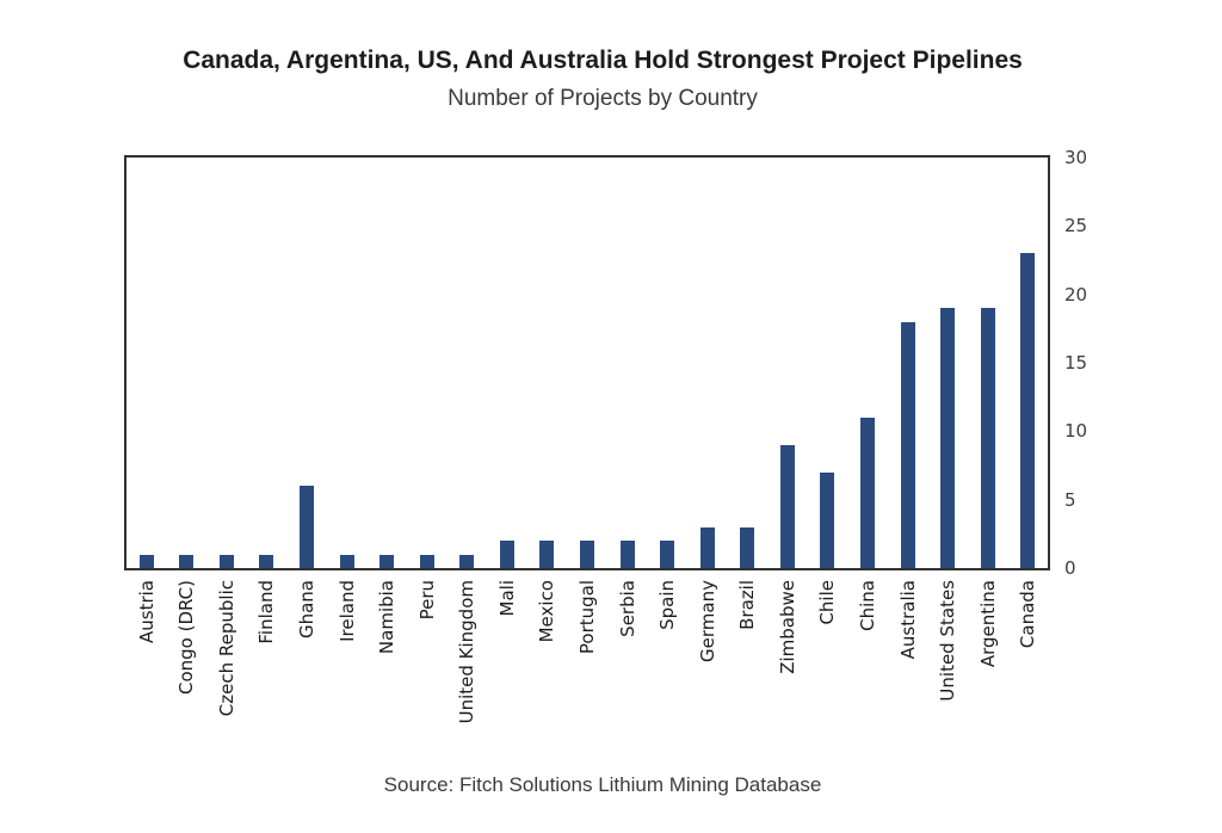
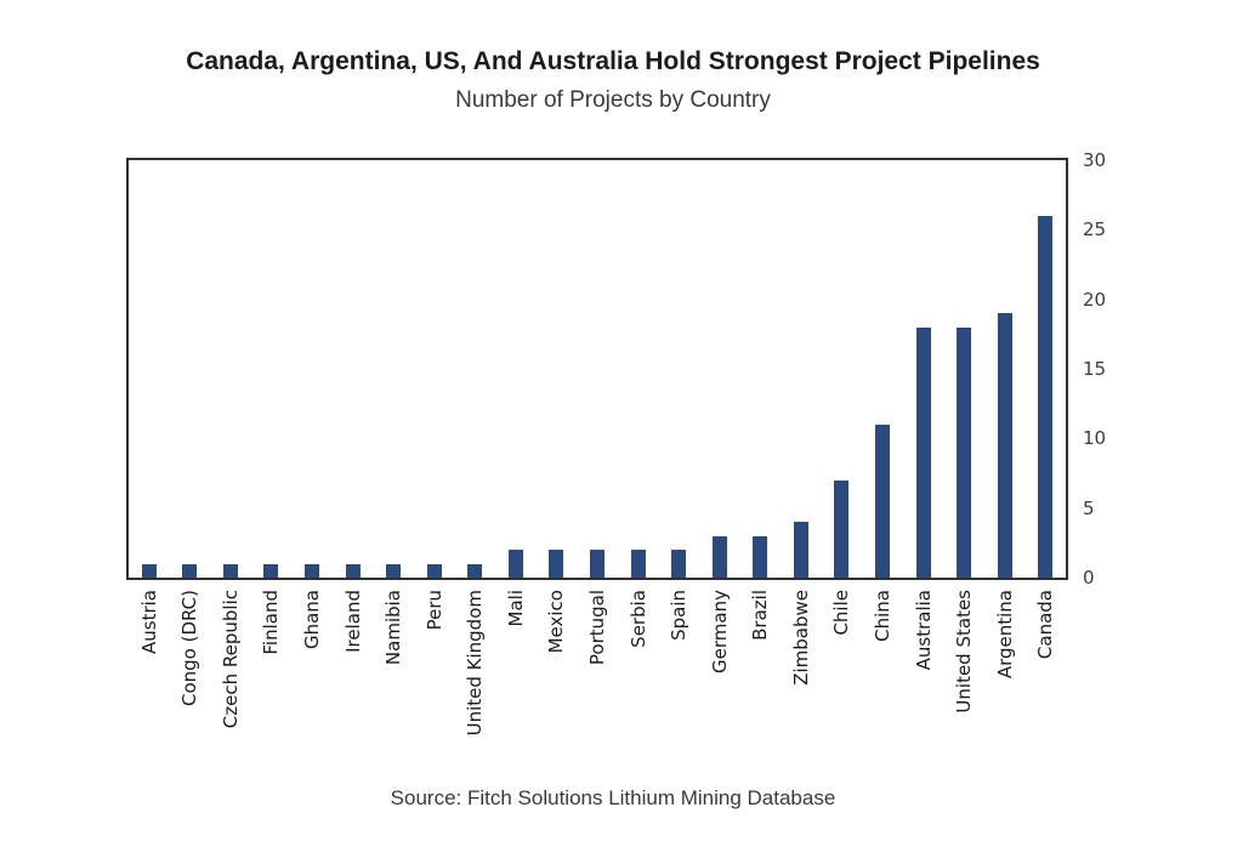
Ghana: 6 -> 1
Zimbabwe: 9 -> 4
United States: 19 -> 18
Canada: 23 -> 26
